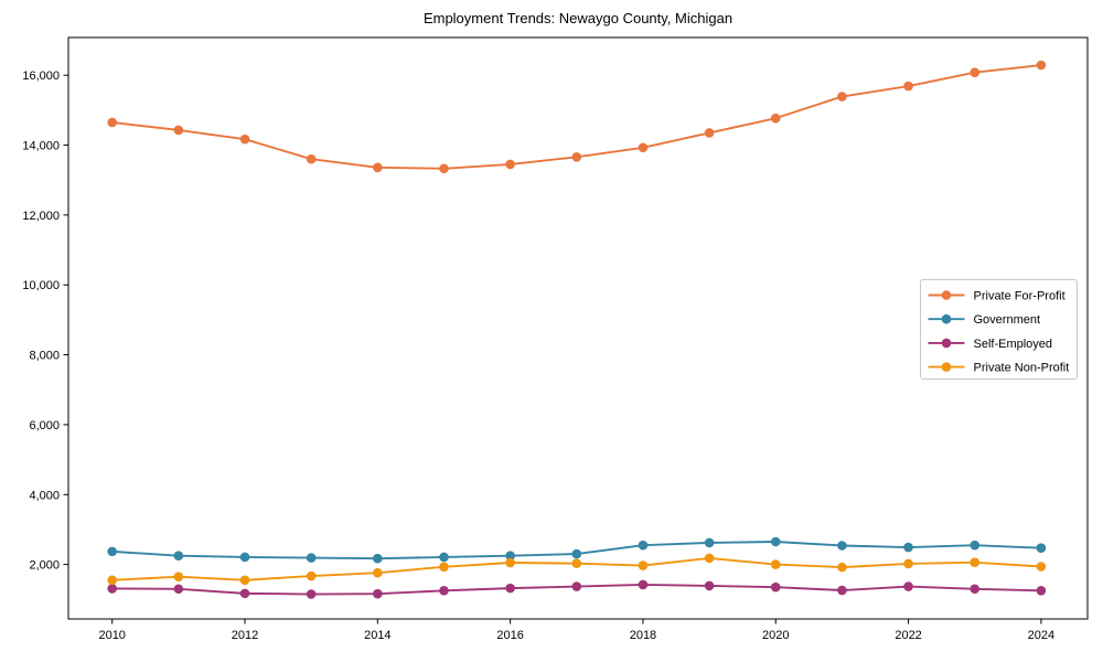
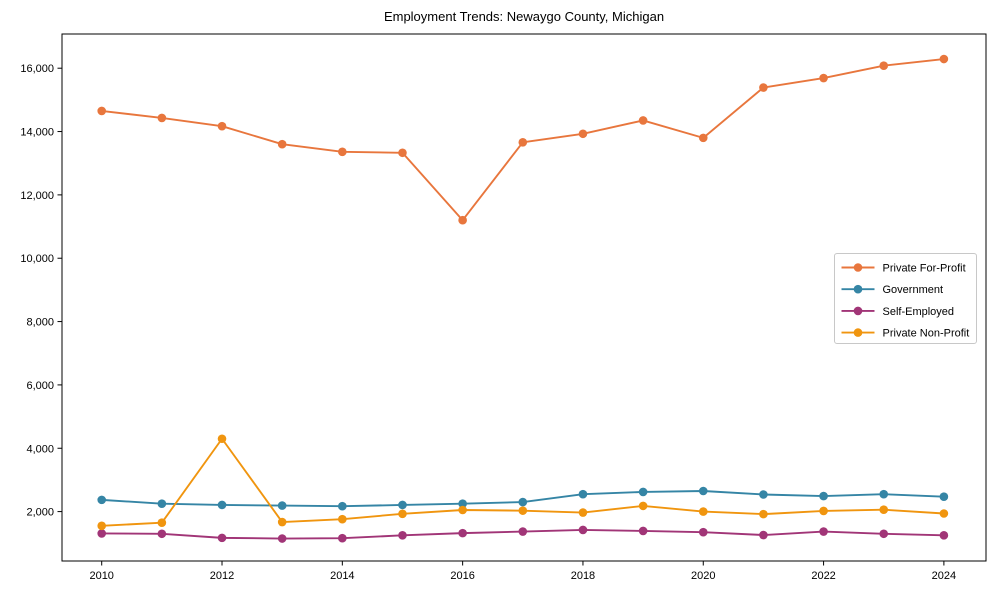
Private Non-Profit/2012: 1600 -> 4300
Private For-Profit/2016: 13400 -> 11200
Private For-Profit/2020: 14800 -> 13800
